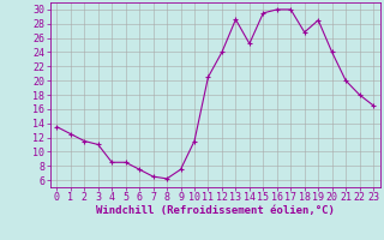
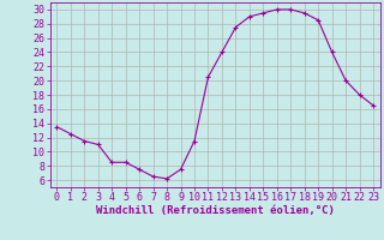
13: 28.6 -> 27.5
14: 25.2 -> 29.0
18: 26.8 -> 29.5
